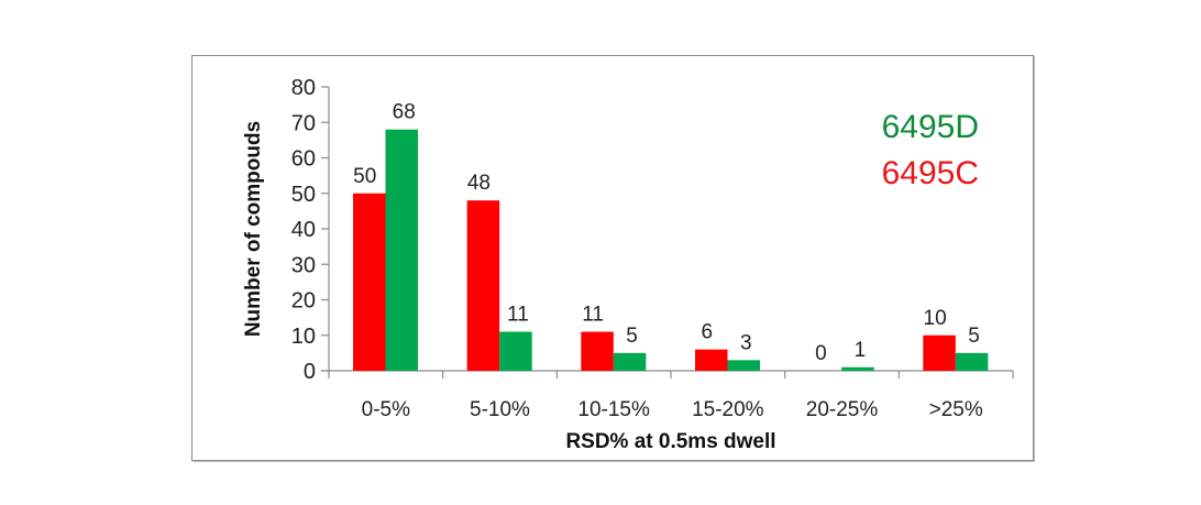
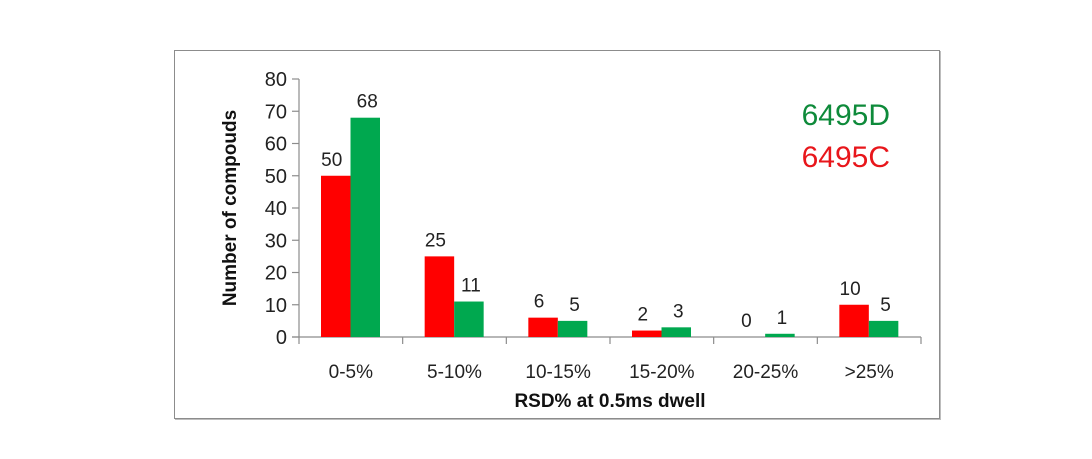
6495C/5-10%: 48 -> 25
6495C/10-15%: 11 -> 6
6495C/15-20%: 6 -> 2
